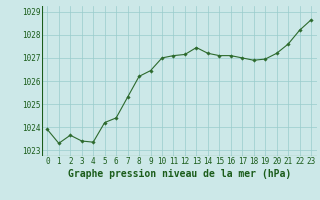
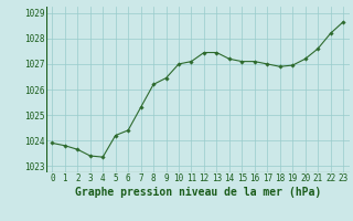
1: 1023.30 -> 1023.80
12: 1027.15 -> 1027.45
